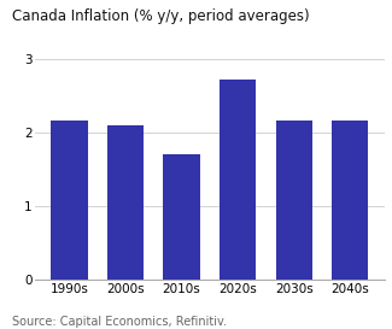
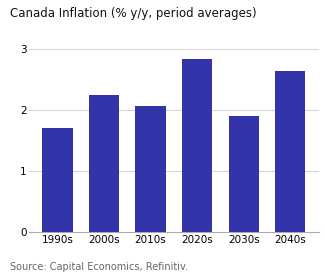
1990s: 2.17 -> 1.70
2000s: 2.10 -> 2.24
2010s: 1.70 -> 2.06
2020s: 2.72 -> 2.84
2030s: 2.17 -> 1.90
2040s: 2.17 -> 2.64
